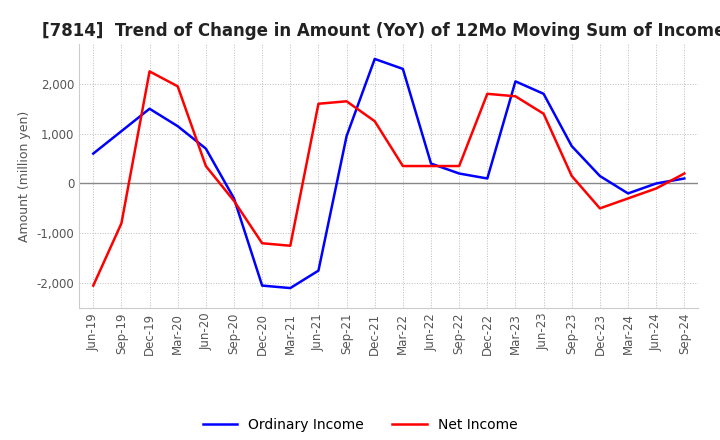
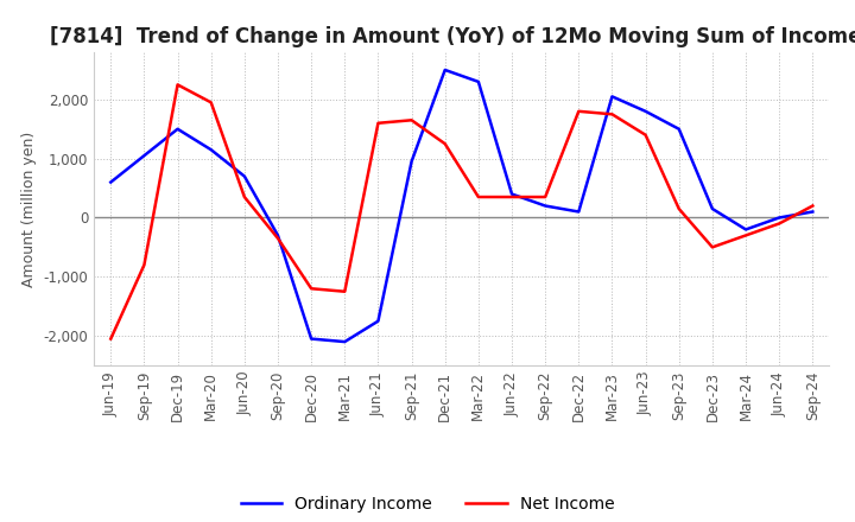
Ordinary Income/Sep-23: 750 -> 1,500
